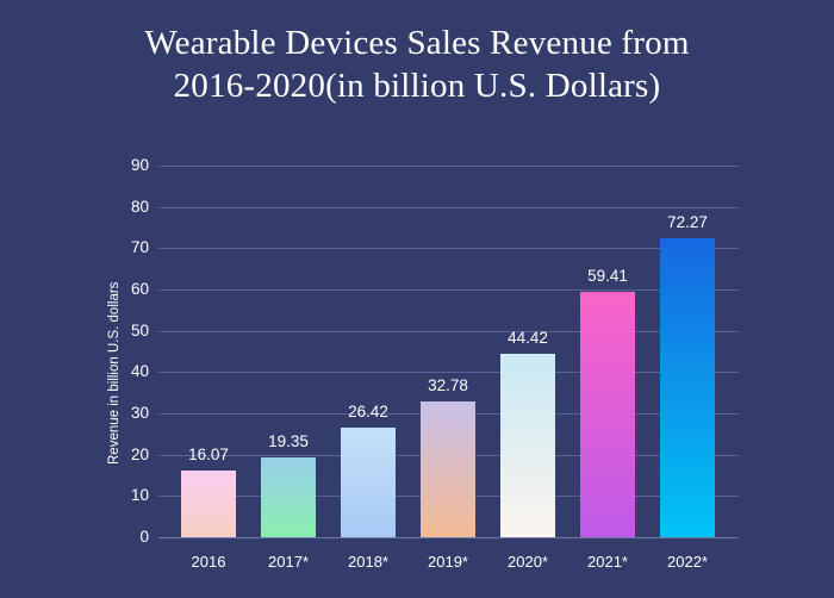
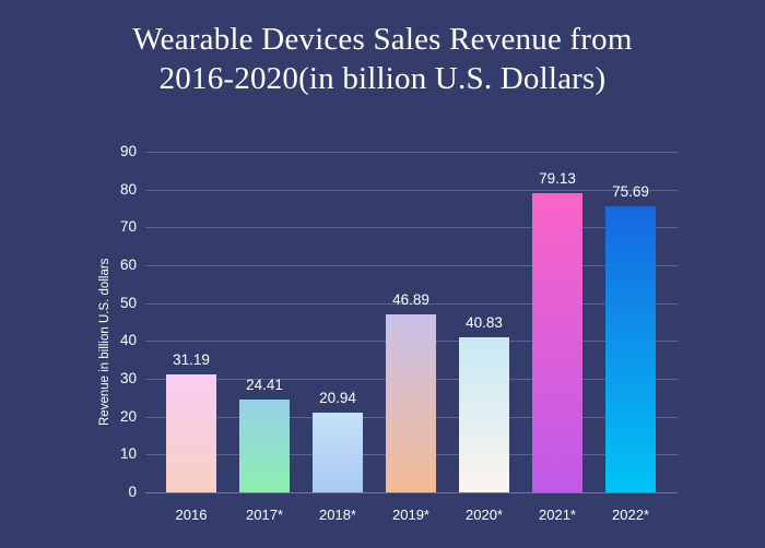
2016: 16.07 -> 31.19
2017*: 19.35 -> 24.41
2018*: 26.42 -> 20.94
2019*: 32.78 -> 46.89
2020*: 44.42 -> 40.83
2021*: 59.41 -> 79.13
2022*: 72.27 -> 75.69
